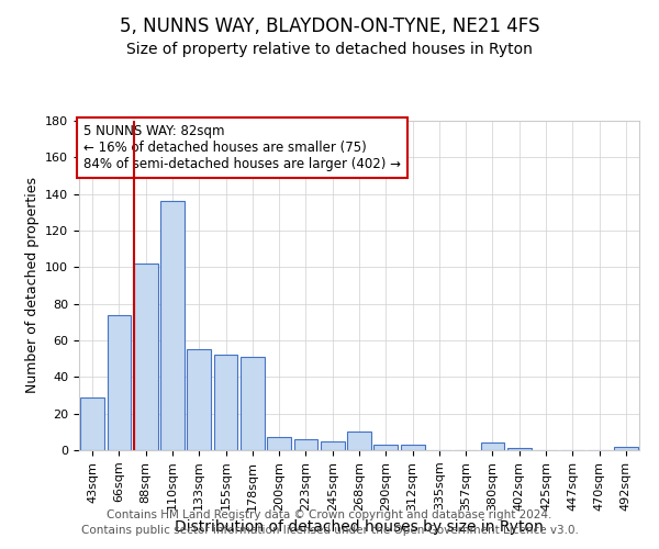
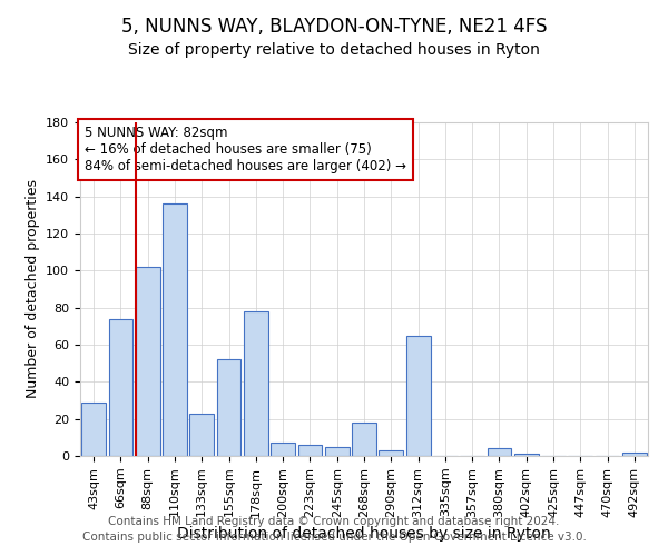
133sqm: 55 -> 23
178sqm: 51 -> 78
268sqm: 10 -> 18
312sqm: 3 -> 65
